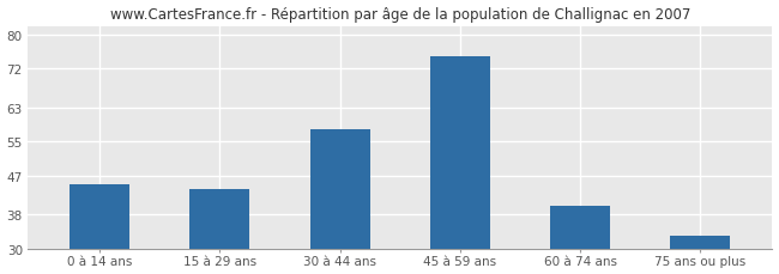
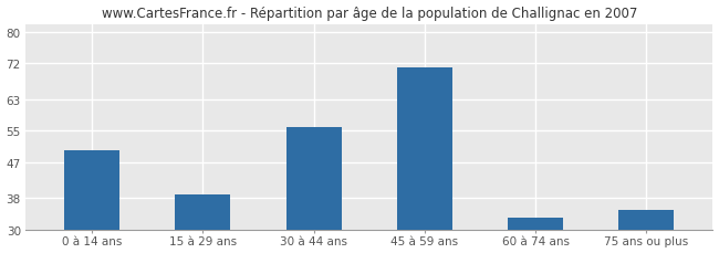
0 à 14 ans: 45 -> 50
15 à 29 ans: 44 -> 39
30 à 44 ans: 58 -> 56
45 à 59 ans: 75 -> 71
60 à 74 ans: 40 -> 33
75 ans ou plus: 33 -> 35
